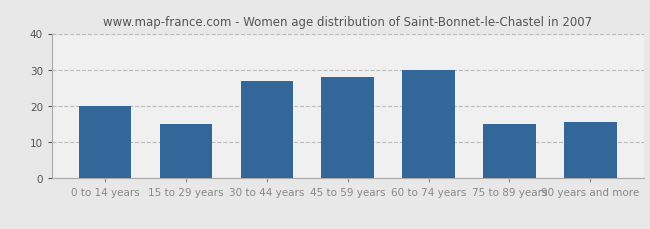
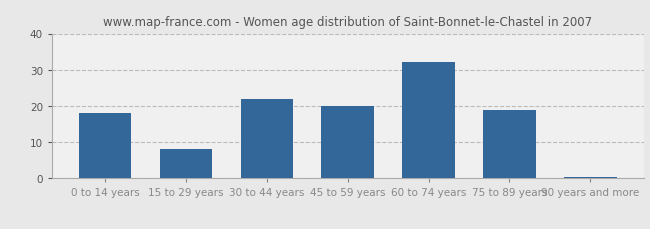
0 to 14 years: 20.0 -> 18.0
15 to 29 years: 15.0 -> 8.0
30 to 44 years: 27.0 -> 22.0
45 to 59 years: 28.0 -> 20.0
60 to 74 years: 30.0 -> 32.0
75 to 89 years: 15.0 -> 19.0
90 years and more: 15.5 -> 0.5
